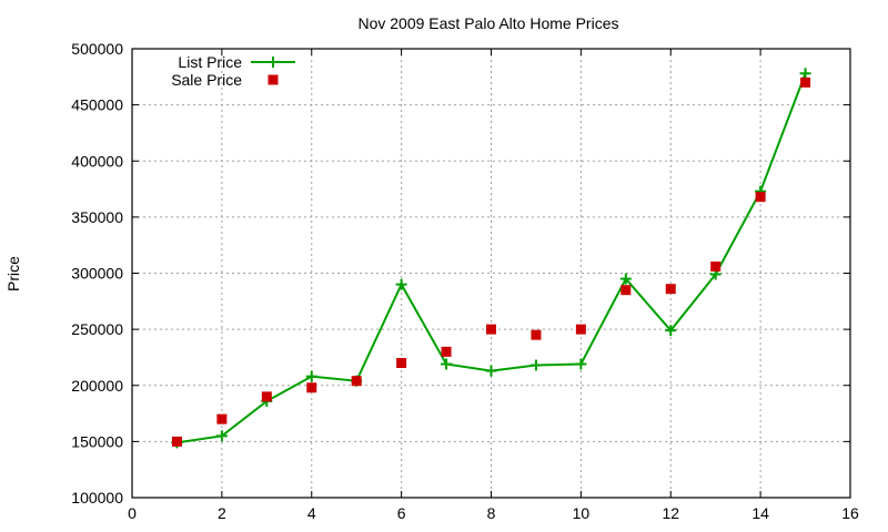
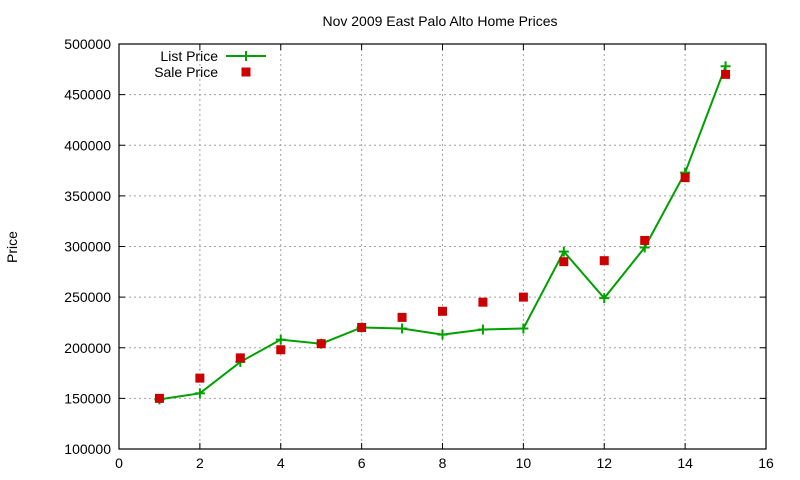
List Price/6: 290000 -> 220000
Sale Price/8: 250000 -> 236000
